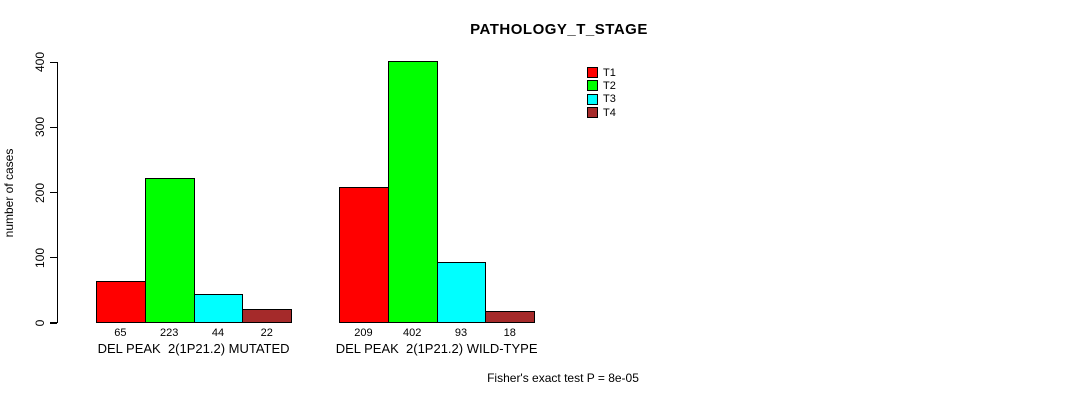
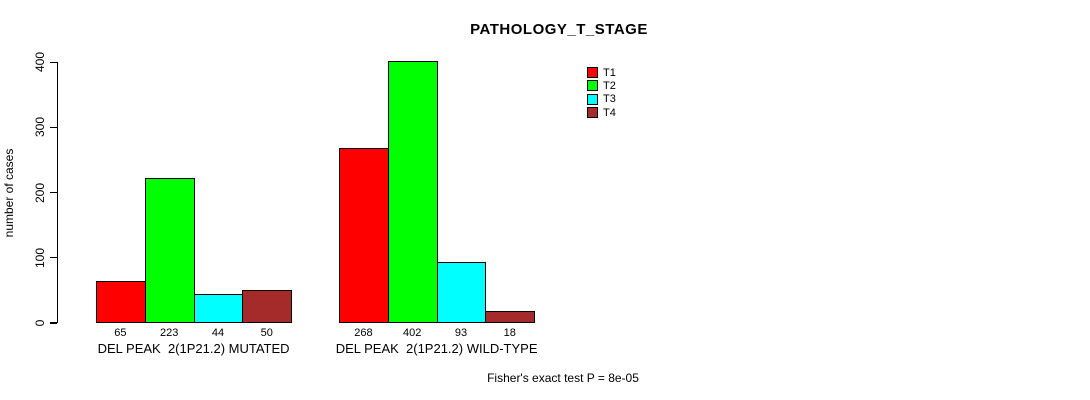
T4/DEL PEAK 2(1P21.2) MUTATED: 22 -> 50
T1/DEL PEAK 2(1P21.2) WILD-TYPE: 209 -> 268
